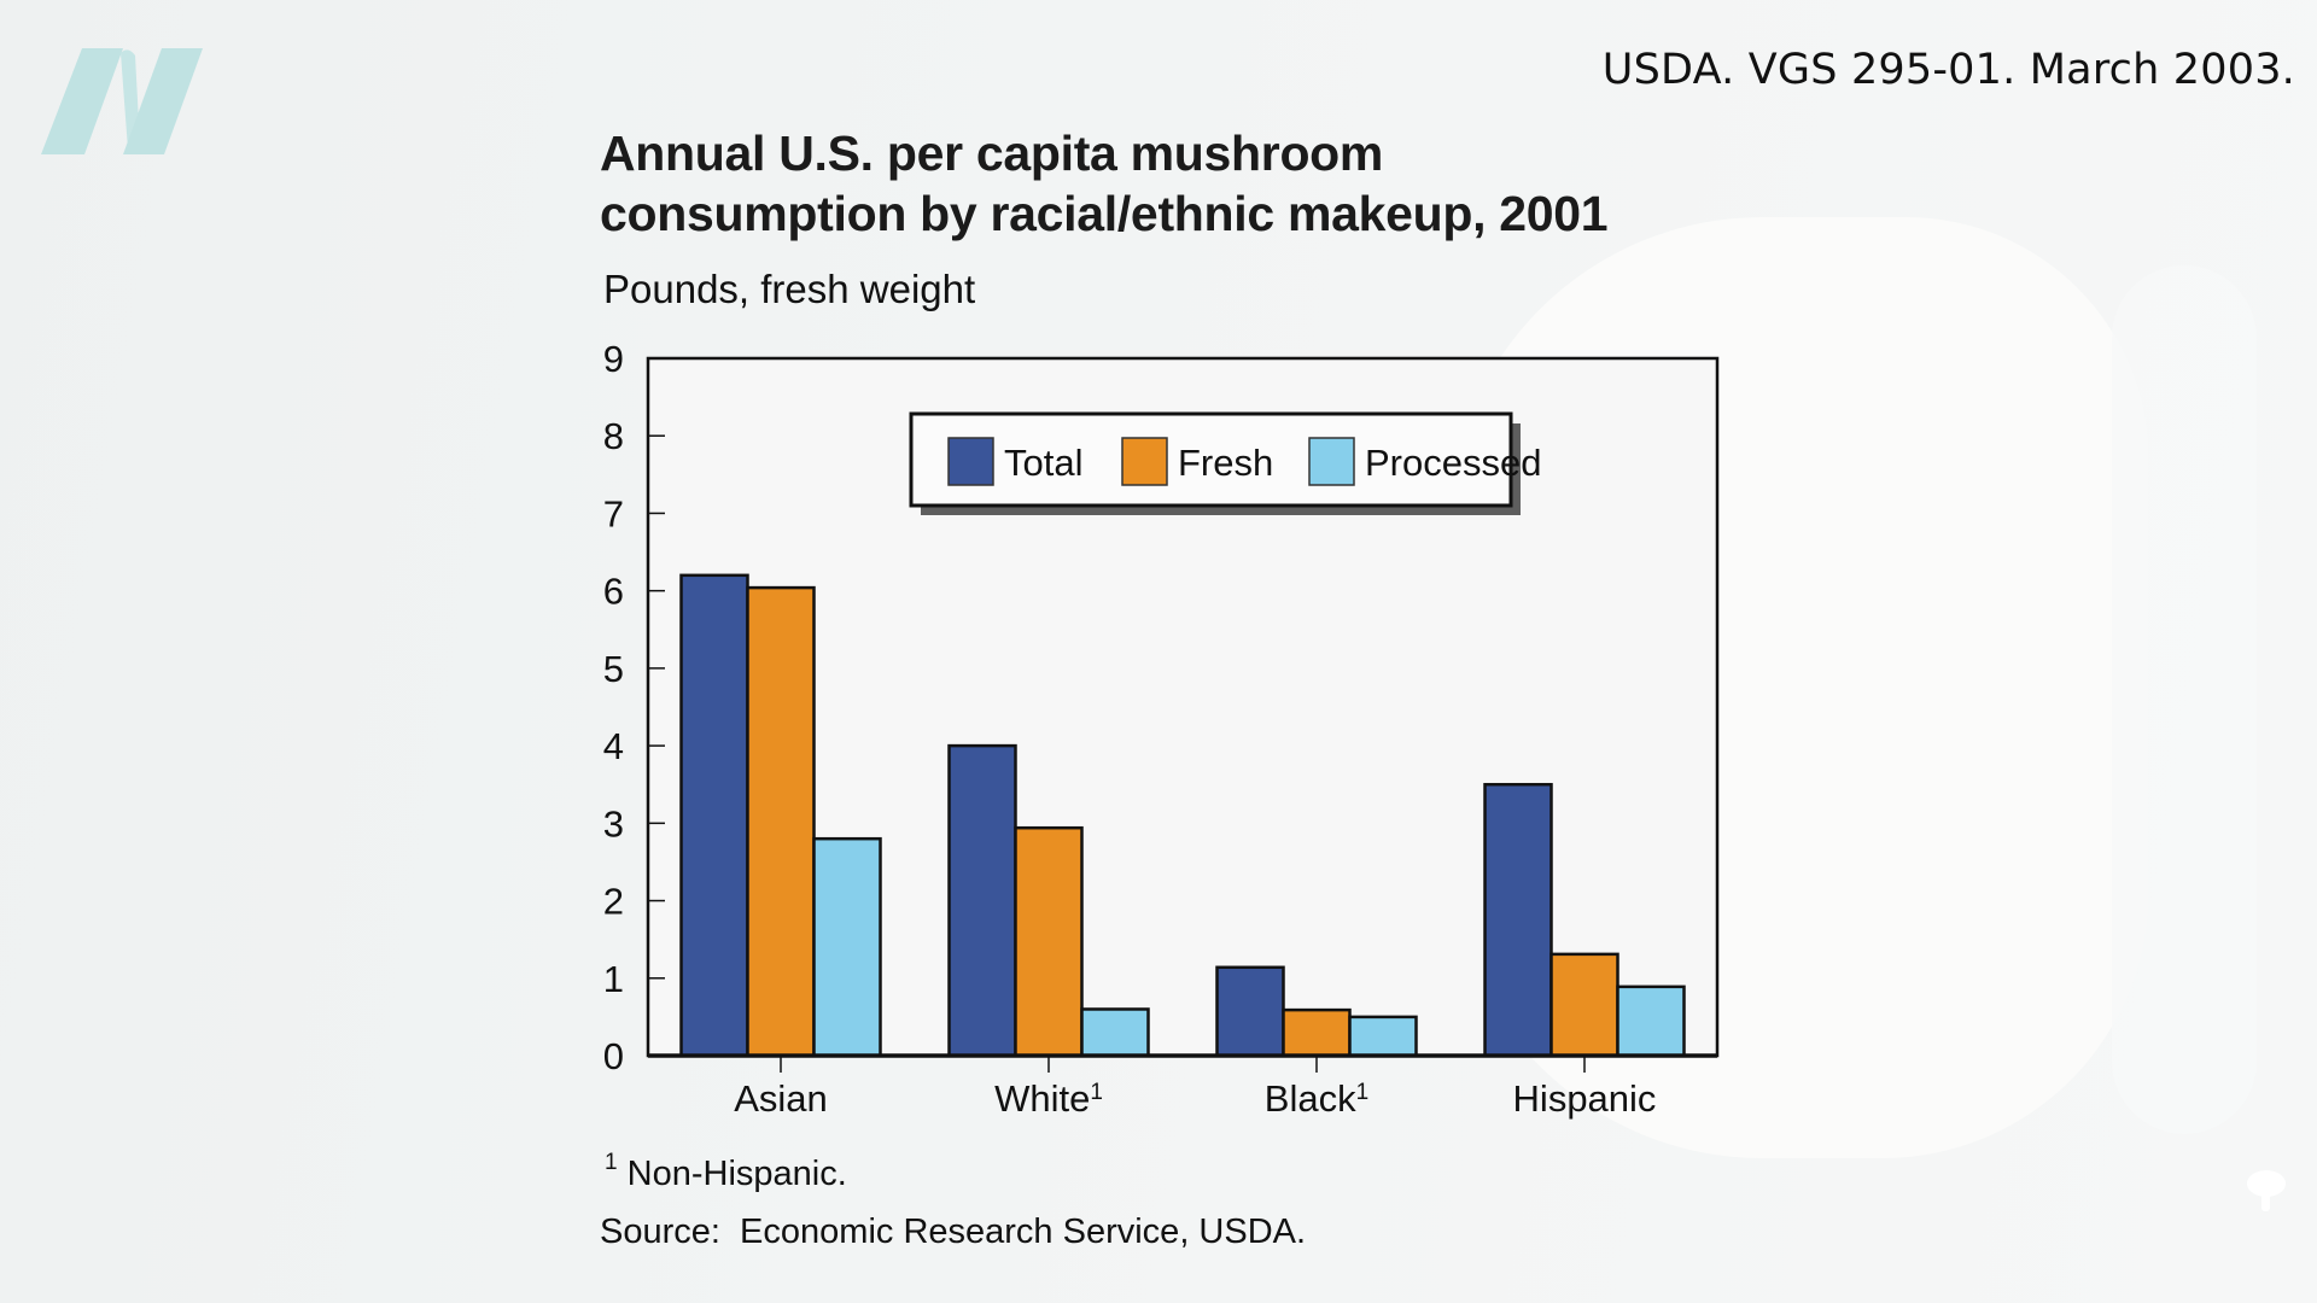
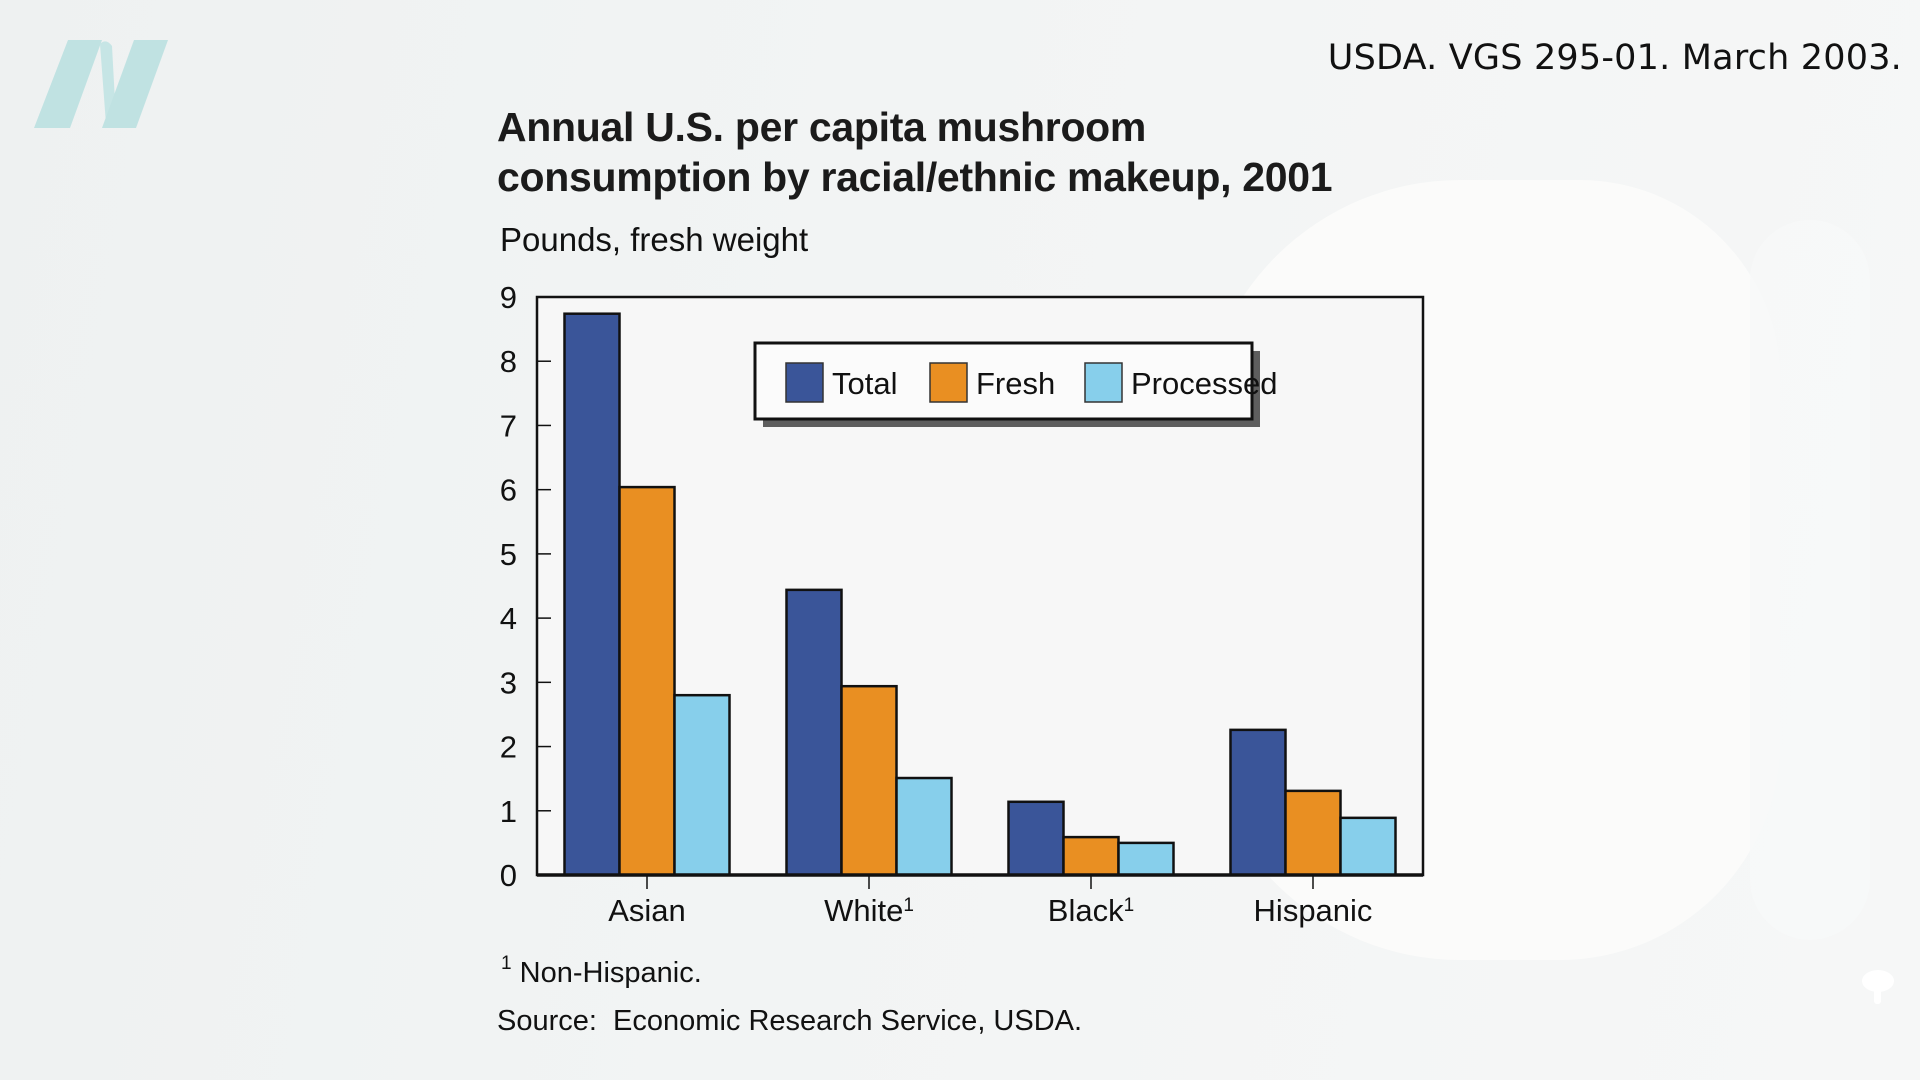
Total/Asian: 6.2 -> 8.7
Total/White: 4.0 -> 4.4
Processed/White: 0.6 -> 1.5
Total/Hispanic: 3.5 -> 2.3
